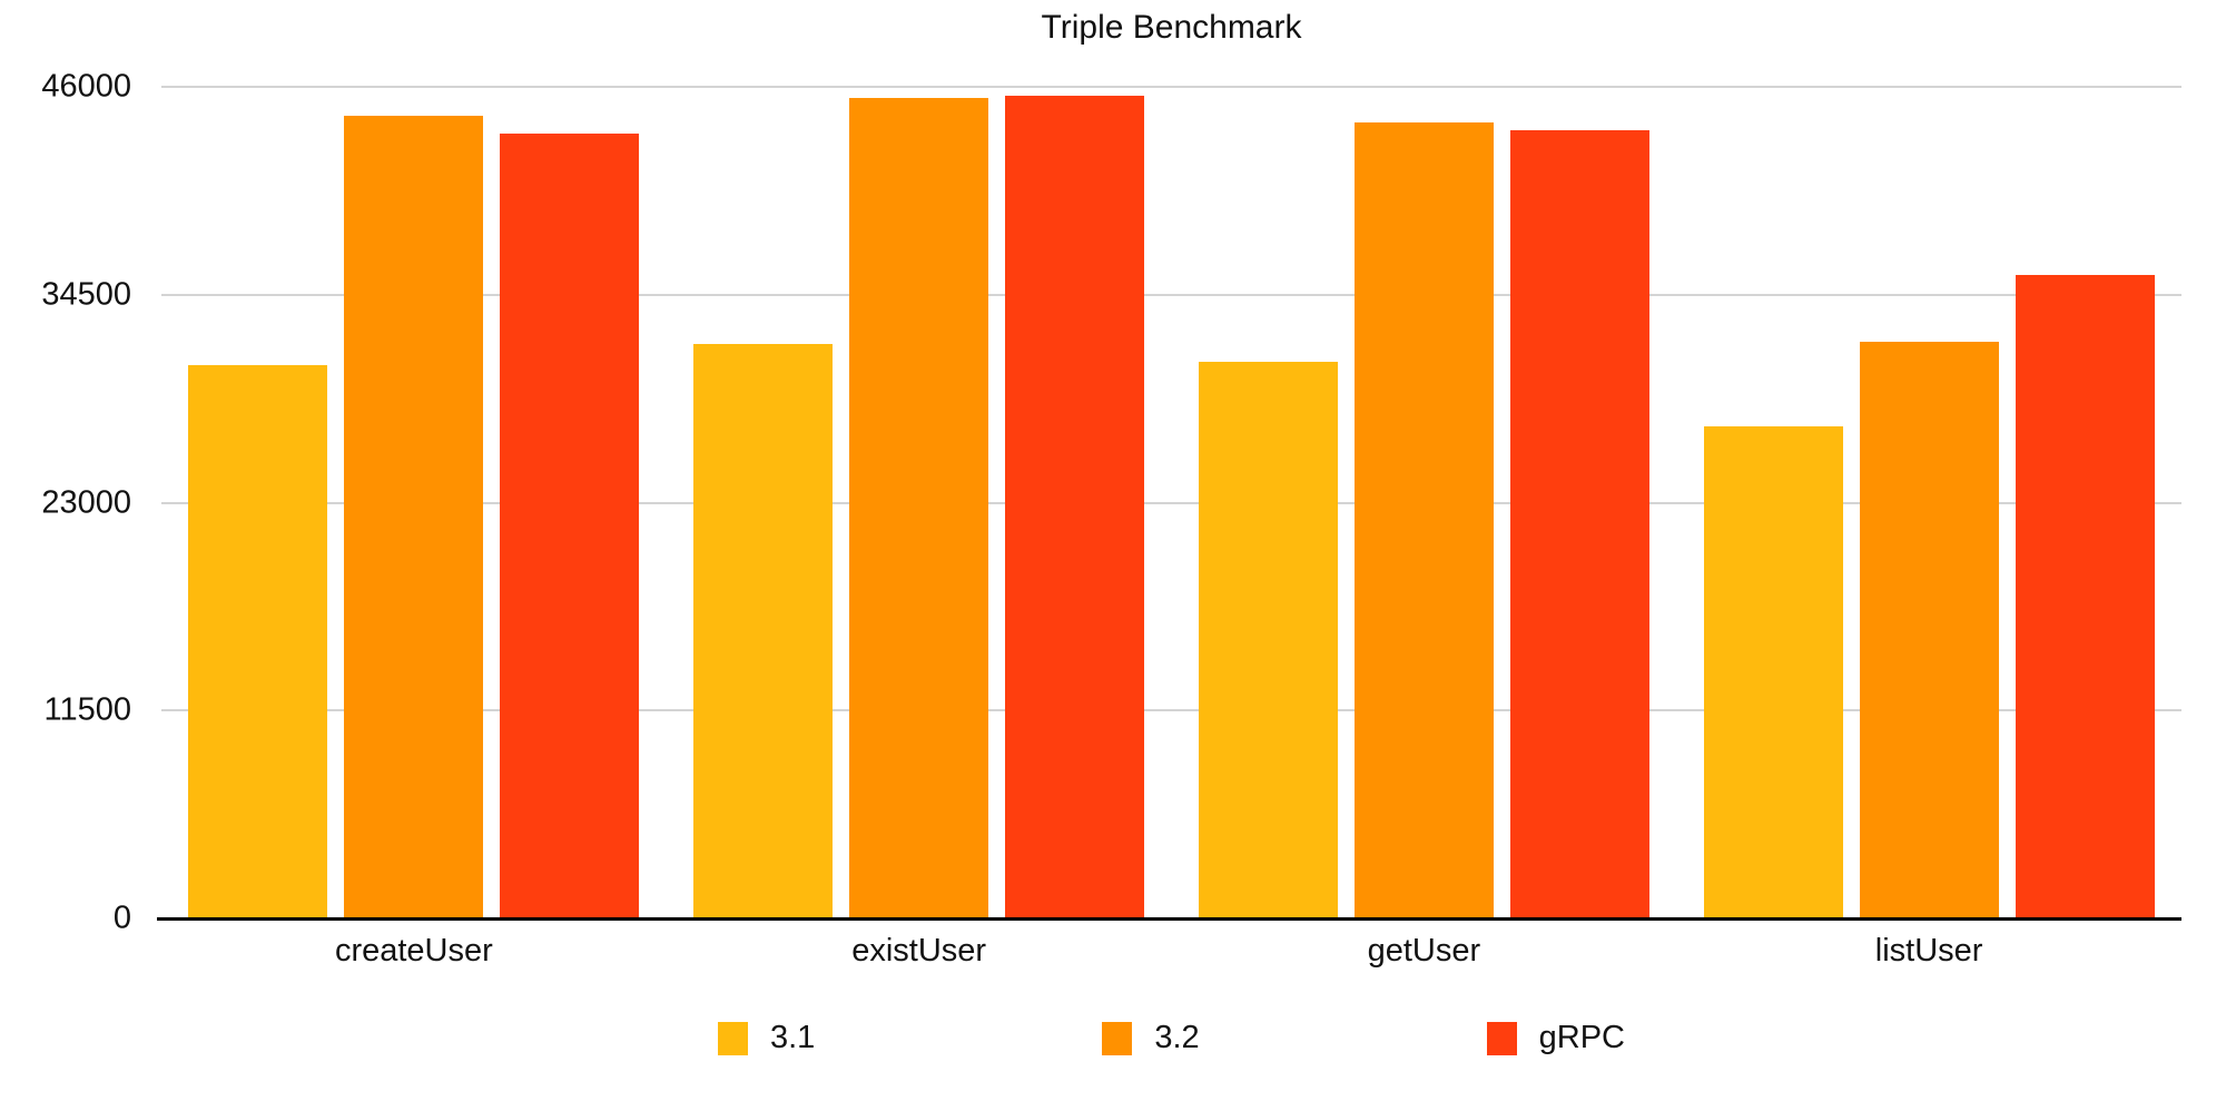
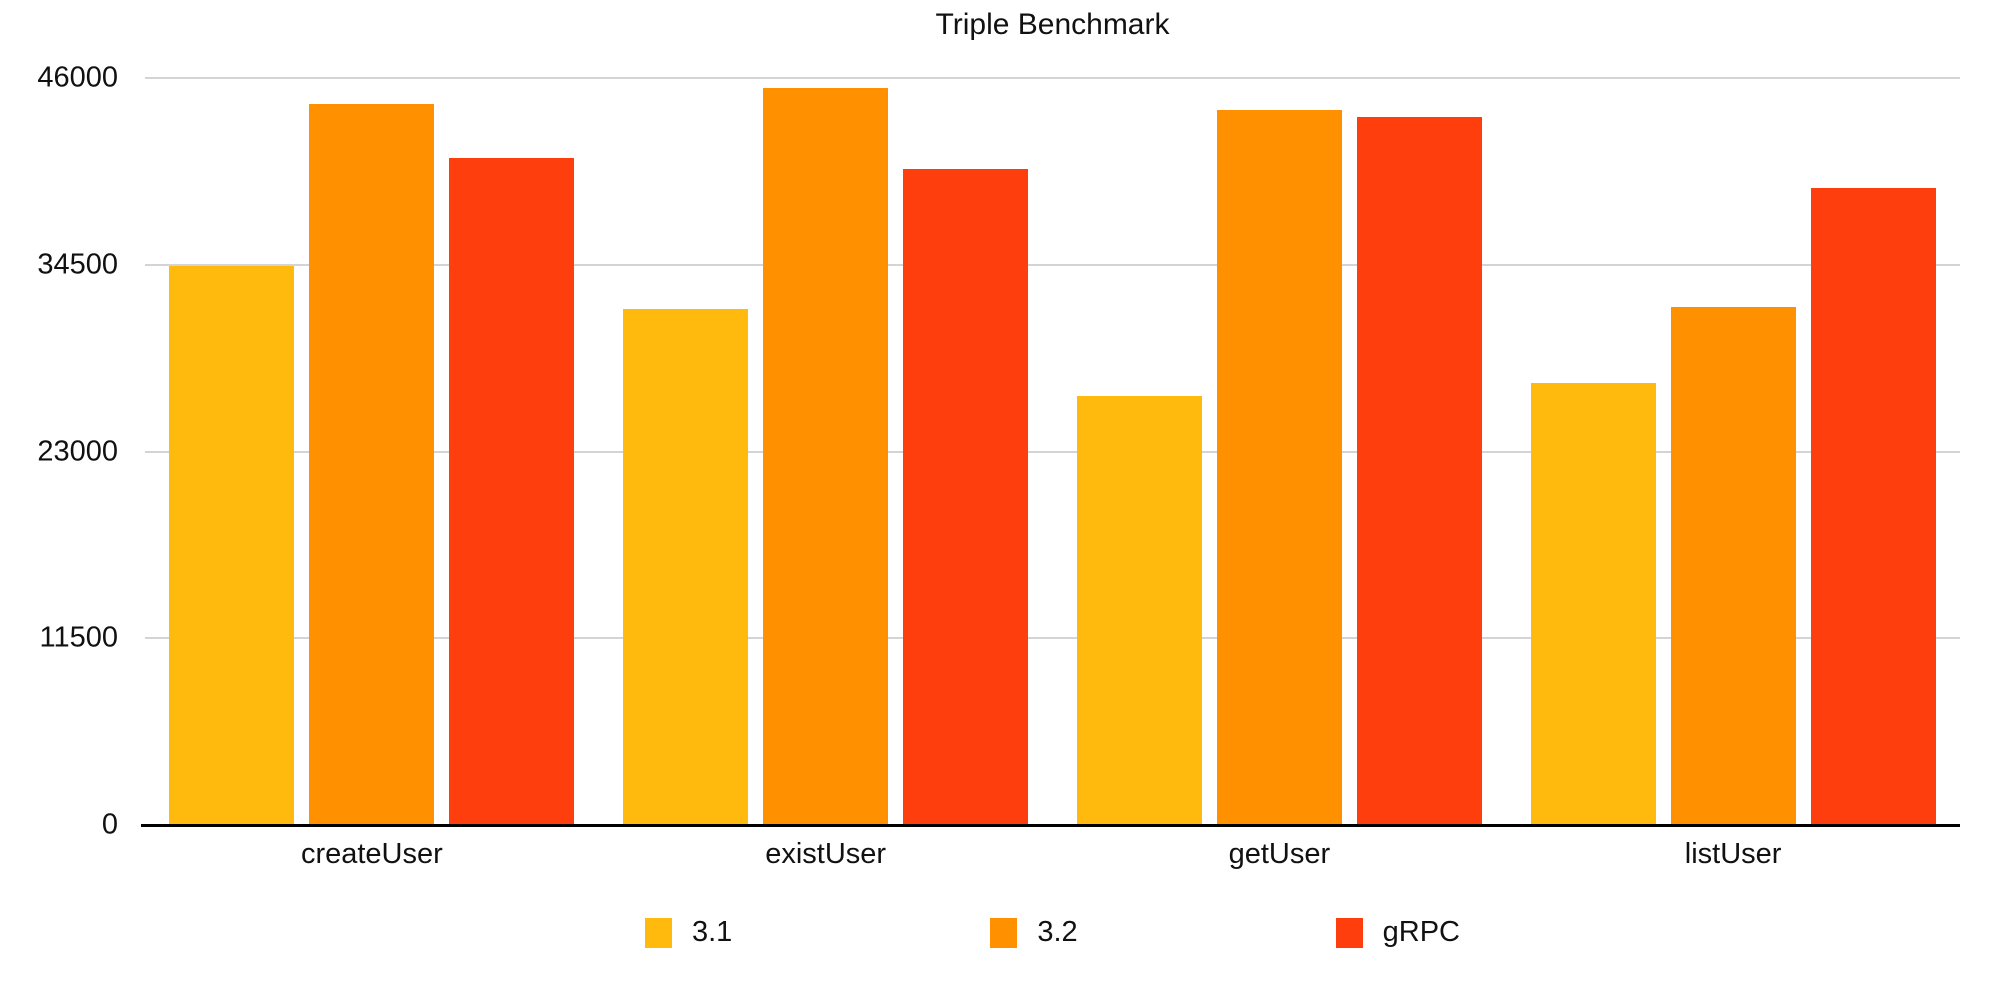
3.1/createUser: 30600 -> 34400
gRPC/createUser: 43400 -> 41100
gRPC/existUser: 45500 -> 40400
3.1/getUser: 30800 -> 26400
gRPC/listUser: 35600 -> 39200
